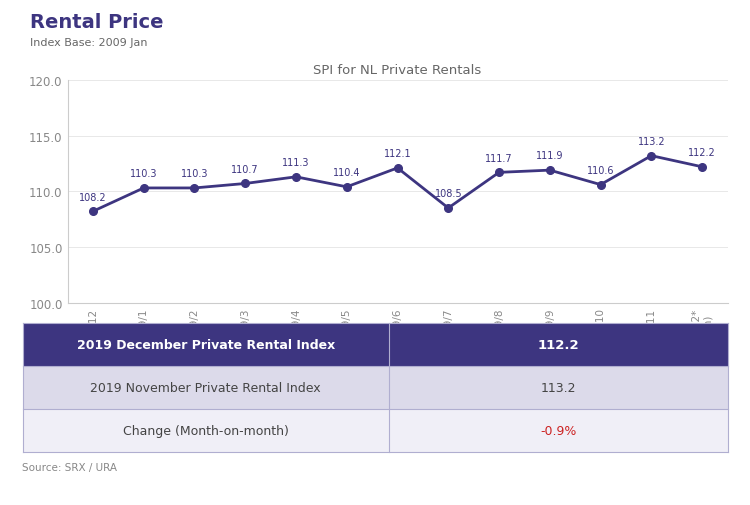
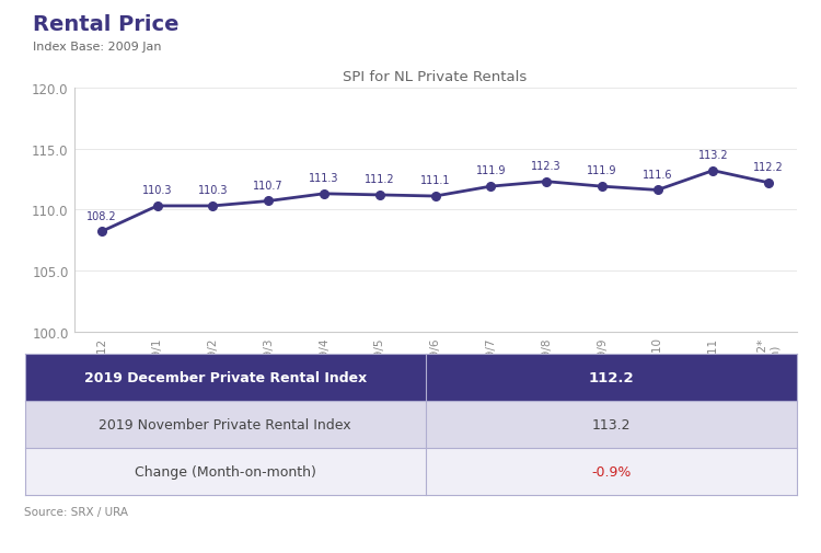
2019/5: 110.4 -> 111.2
2019/6: 112.1 -> 111.1
2019/7: 108.5 -> 111.9
2019/8: 111.7 -> 112.3
2019/10: 110.6 -> 111.6
